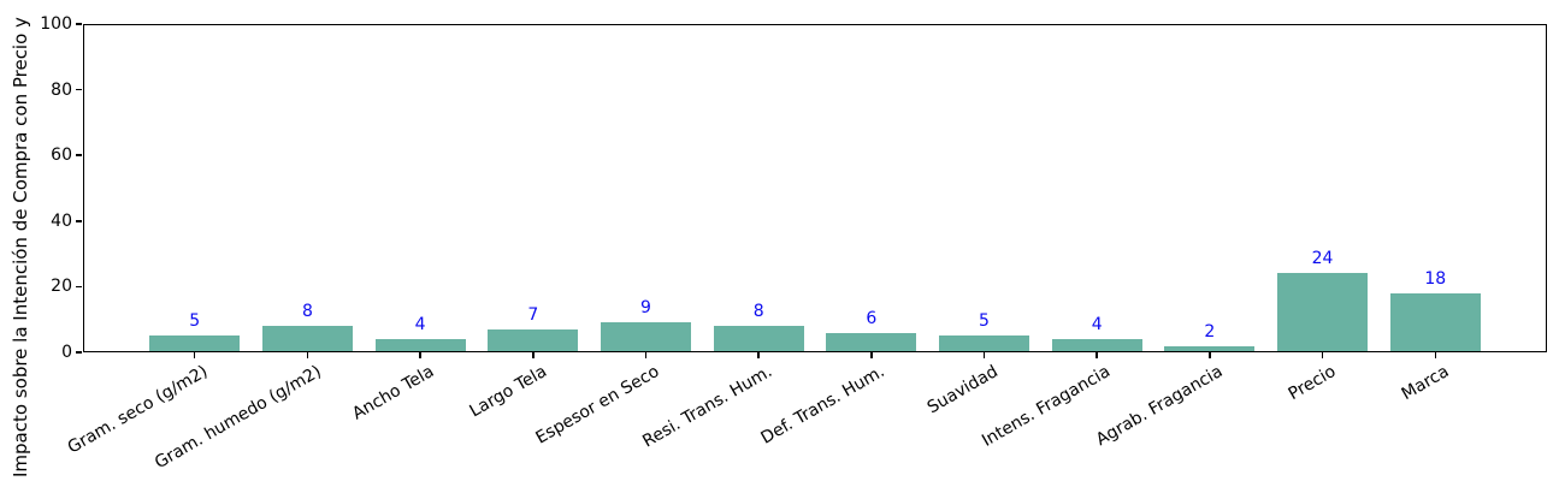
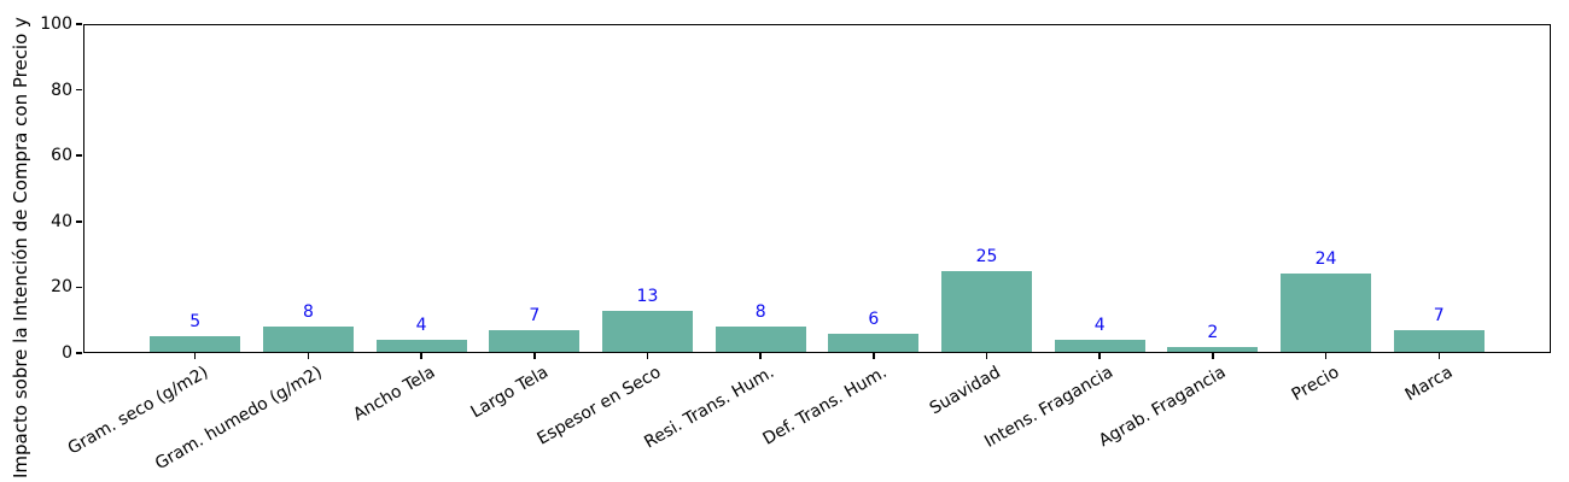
Espesor en Seco: 9 -> 13
Suavidad: 5 -> 25
Marca: 18 -> 7
